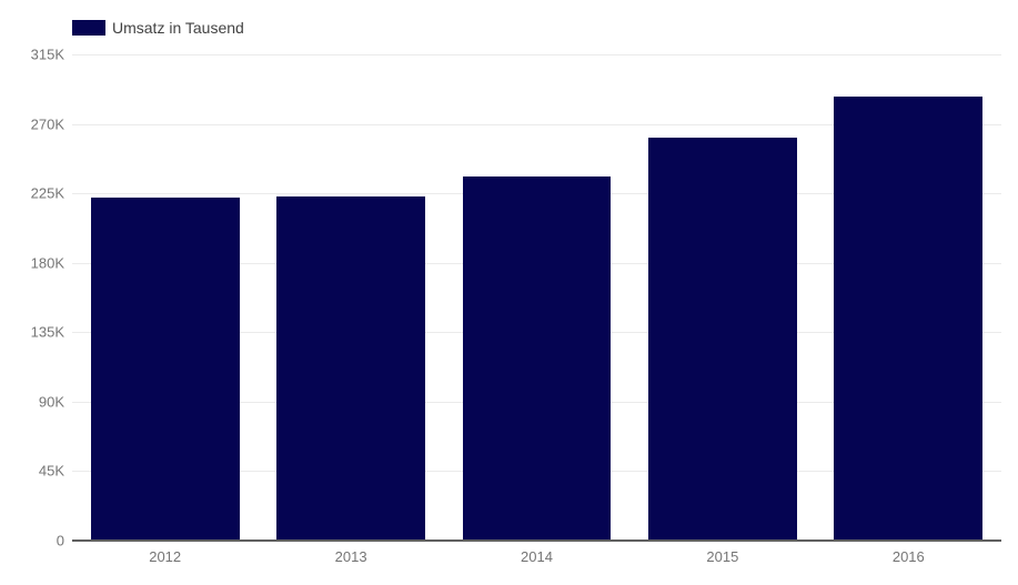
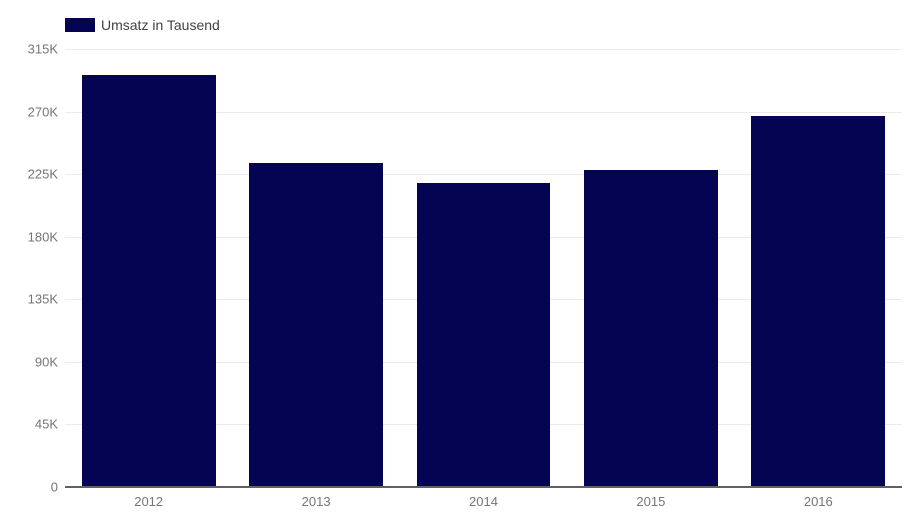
2012: 222K -> 296K
2013: 223K -> 233K
2014: 236K -> 219K
2015: 261K -> 228K
2016: 288K -> 267K
